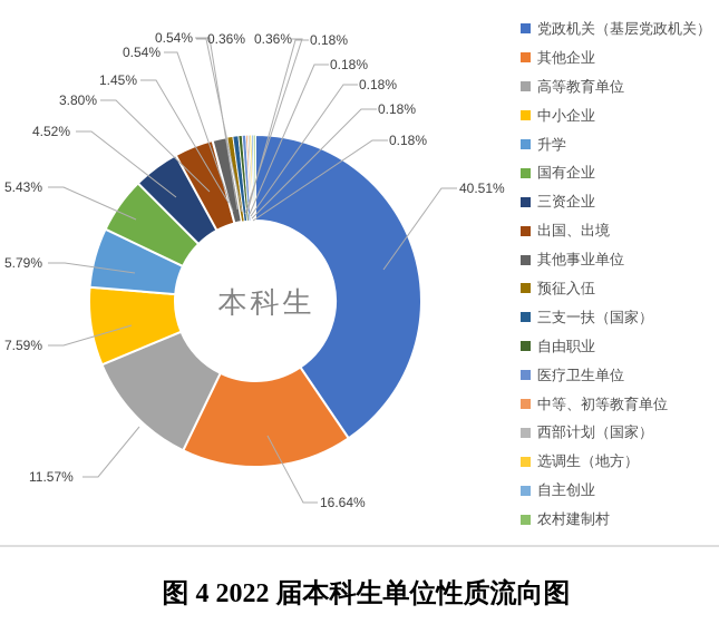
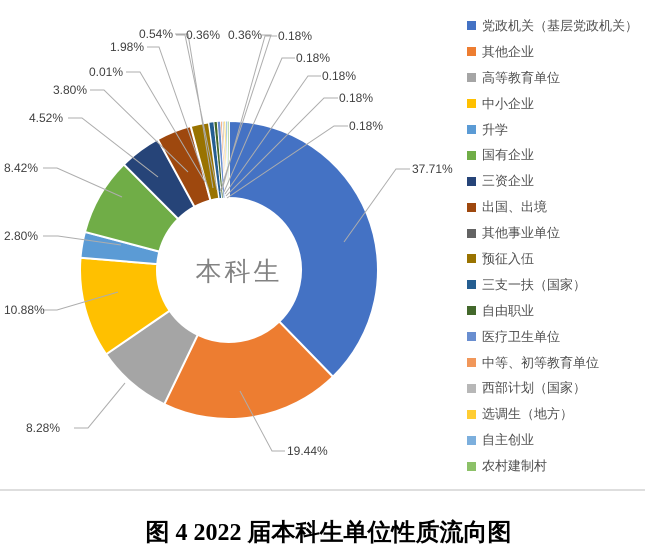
党政机关（基层党政机关）: 40.51% -> 37.71%
其他企业: 16.64% -> 19.44%
高等教育单位: 11.57% -> 8.28%
中小企业: 7.59% -> 10.88%
升学: 5.79% -> 2.80%
国有企业: 5.43% -> 8.42%
其他事业单位: 1.45% -> 0.01%
预征入伍: 0.54% -> 1.98%
